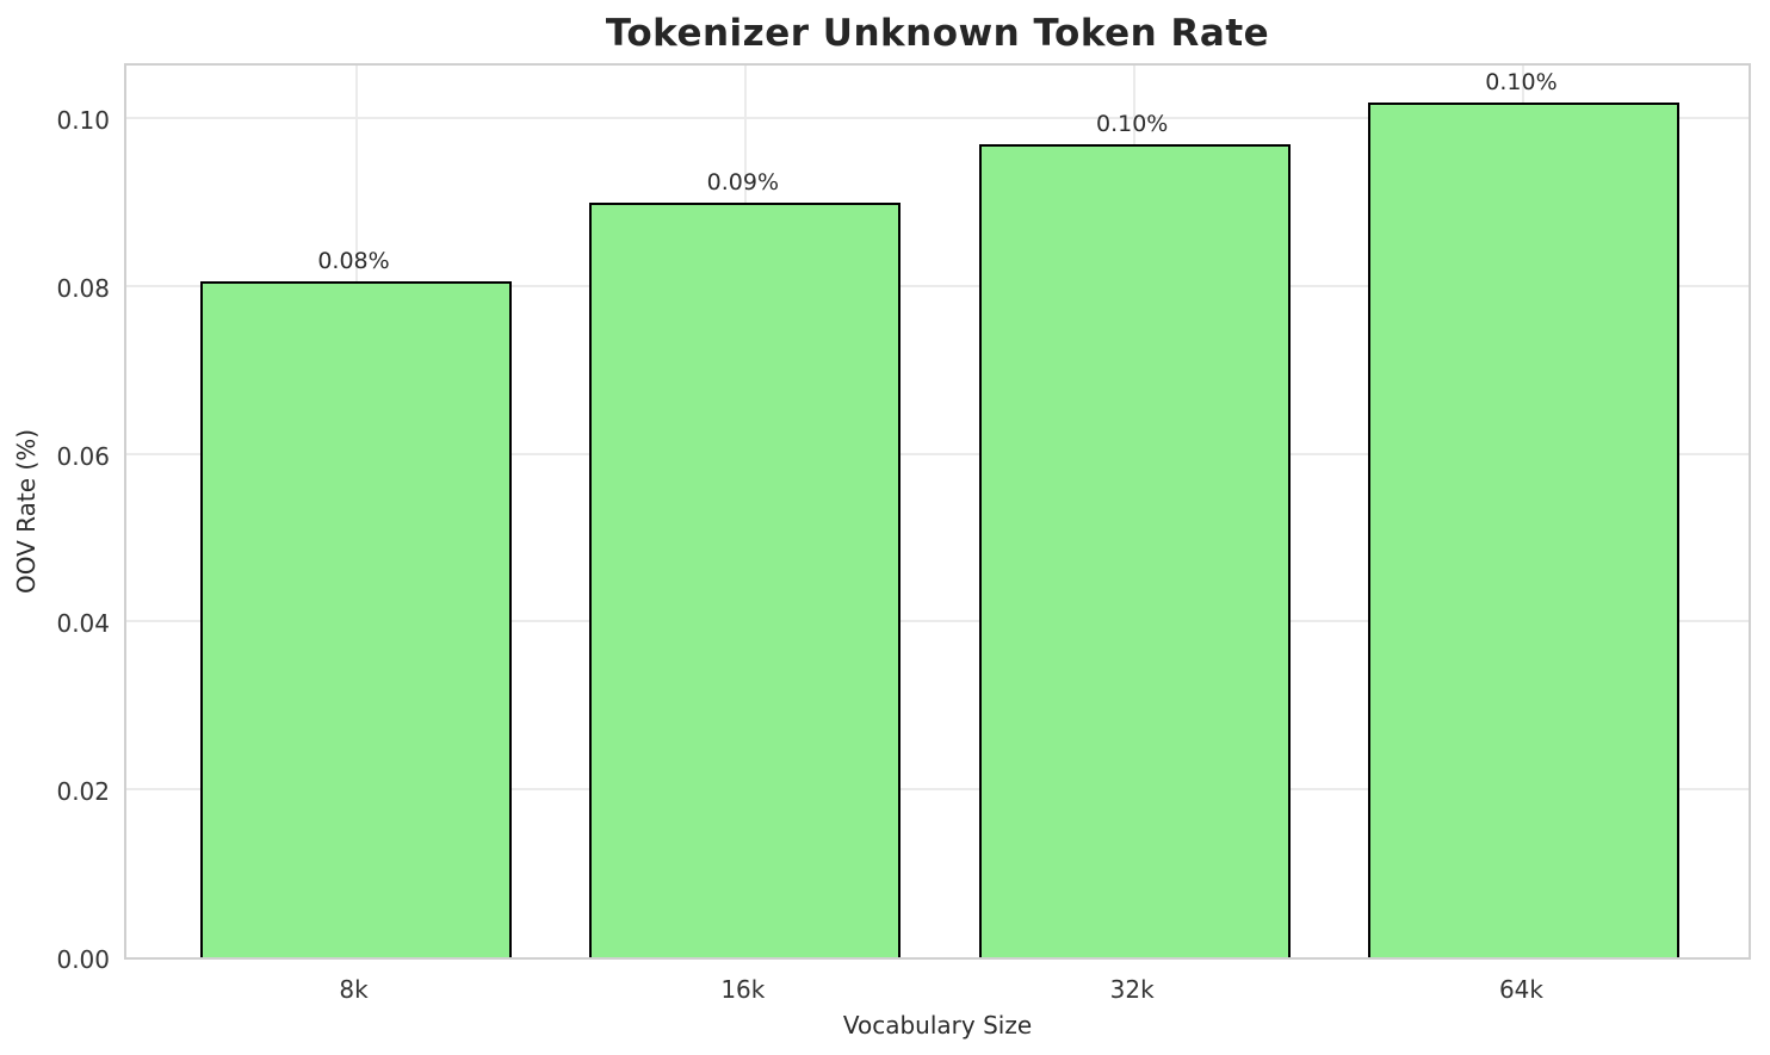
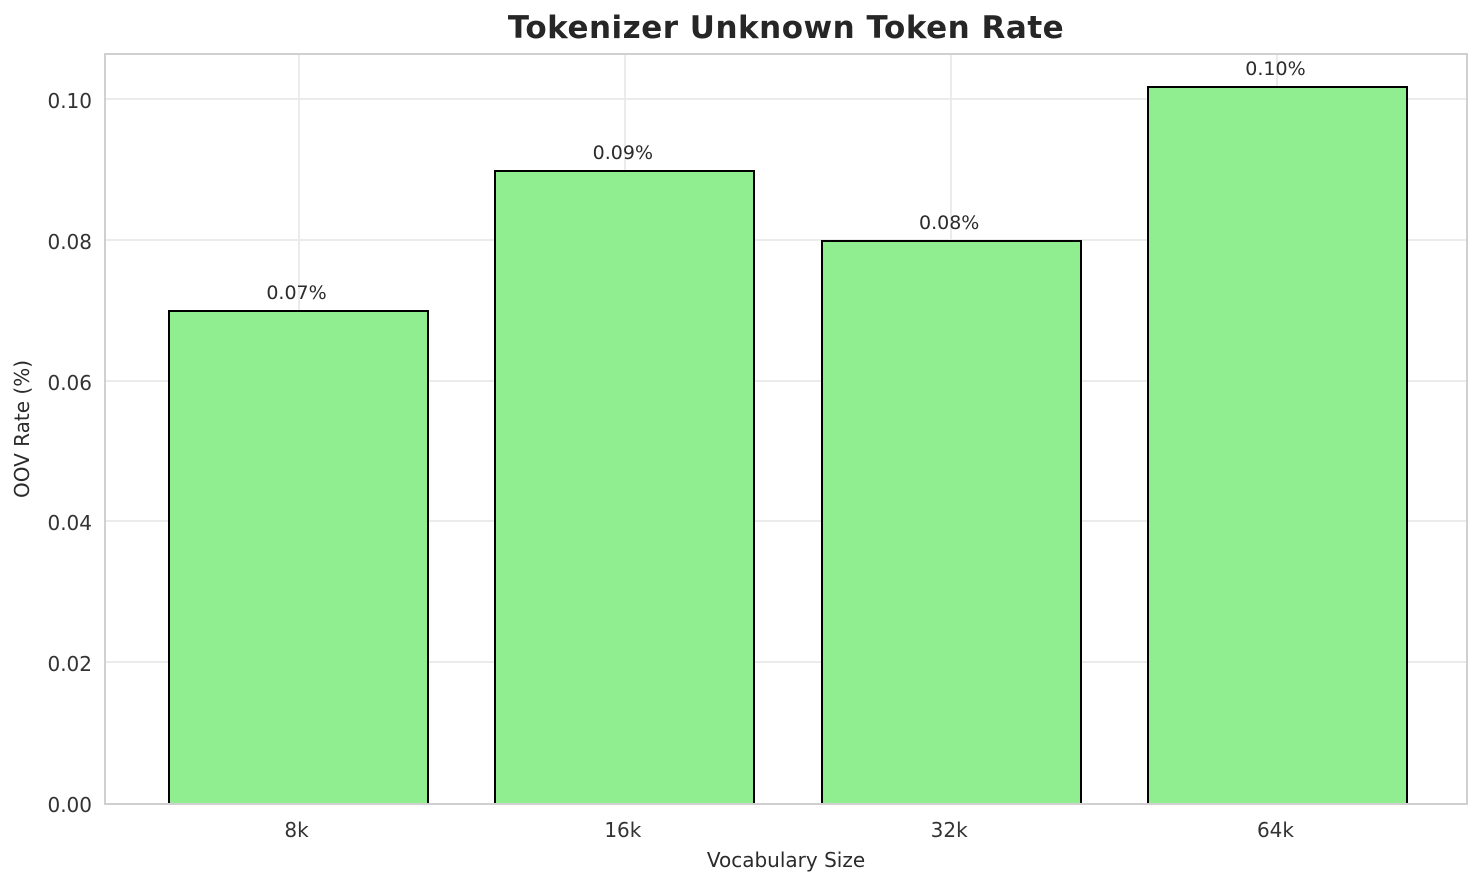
8k: 0.08% -> 0.07%
32k: 0.10% -> 0.08%
